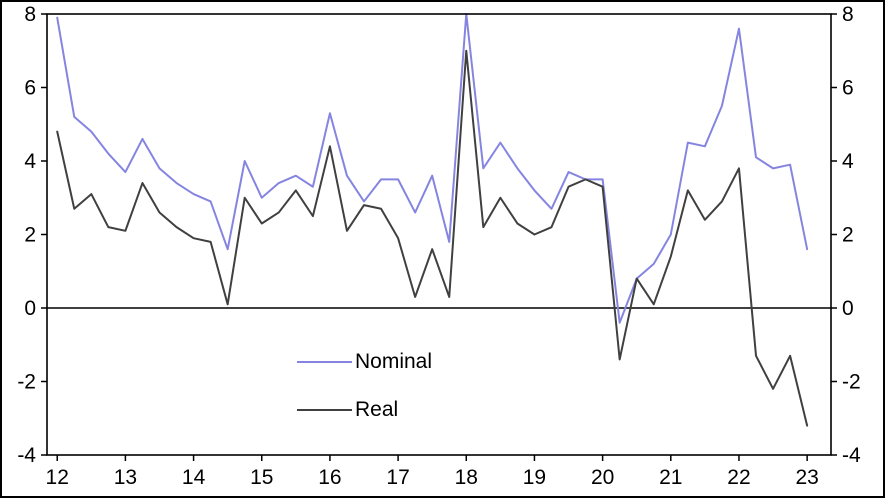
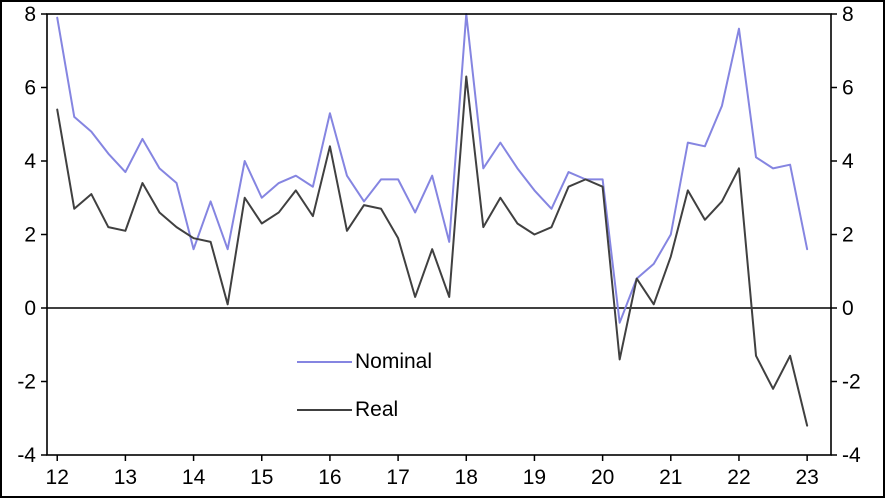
Real/12: 4.8 -> 5.4
Nominal/14: 3.1 -> 1.6
Real/18: 7.0 -> 6.3
